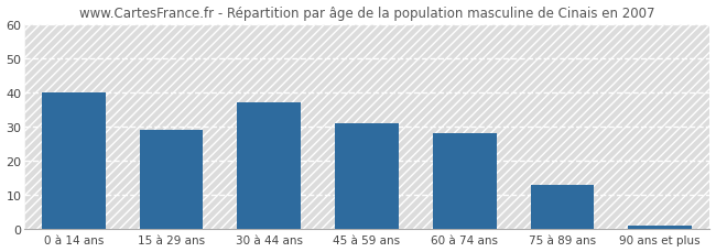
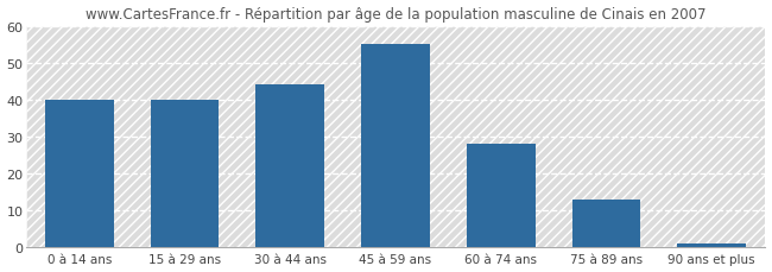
15 à 29 ans: 29 -> 40
30 à 44 ans: 37 -> 44
45 à 59 ans: 31 -> 55
